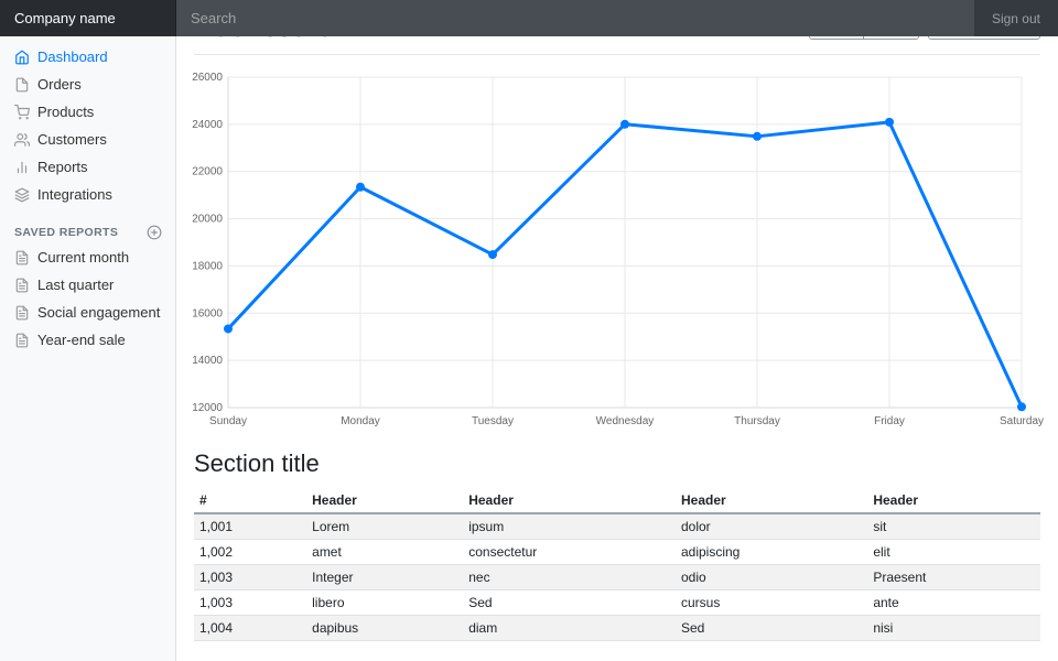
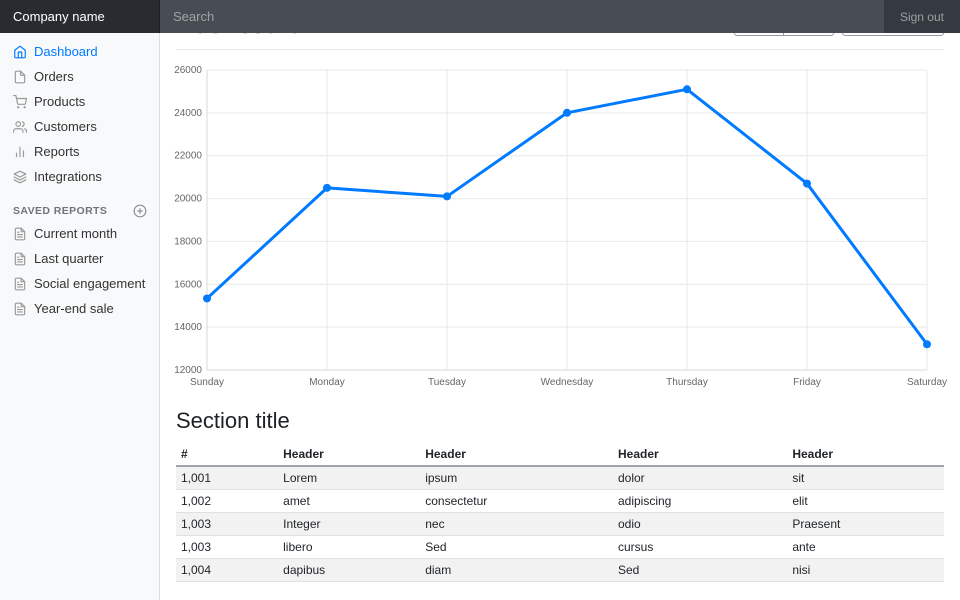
Monday: 21300 -> 20500
Tuesday: 18500 -> 20100
Thursday: 23500 -> 25100
Friday: 24100 -> 20700
Saturday: 12000 -> 13200
